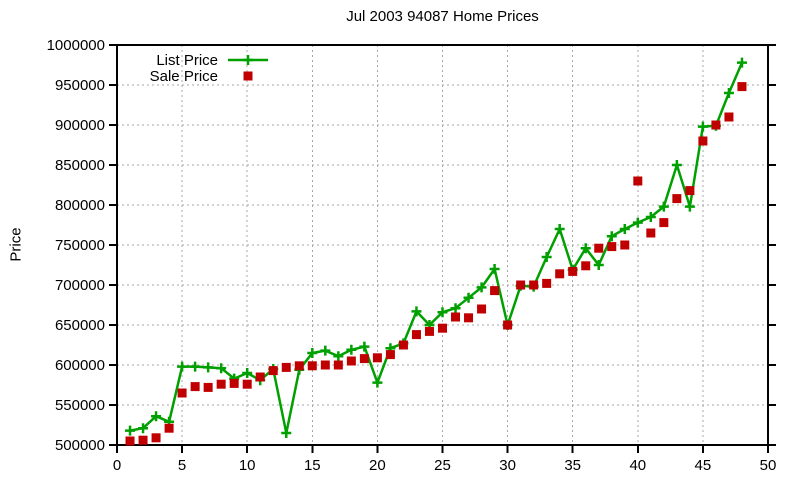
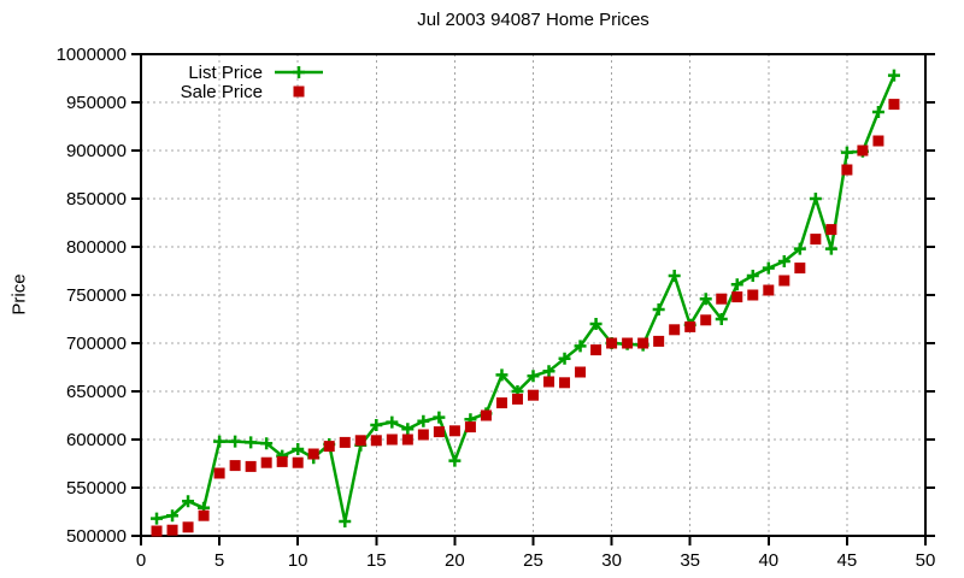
List Price/30: 650000 -> 700000
Sale Price/30: 650000 -> 700000
Sale Price/40: 830000 -> 760000
